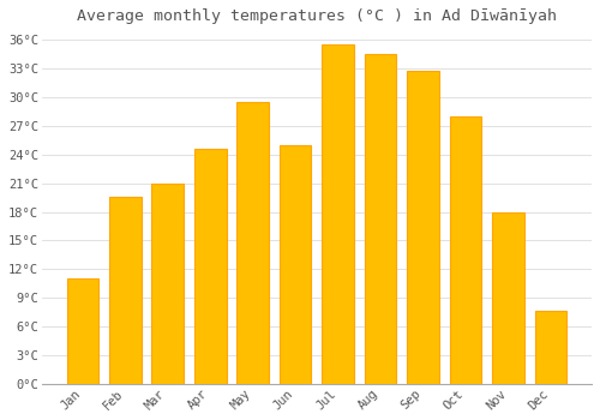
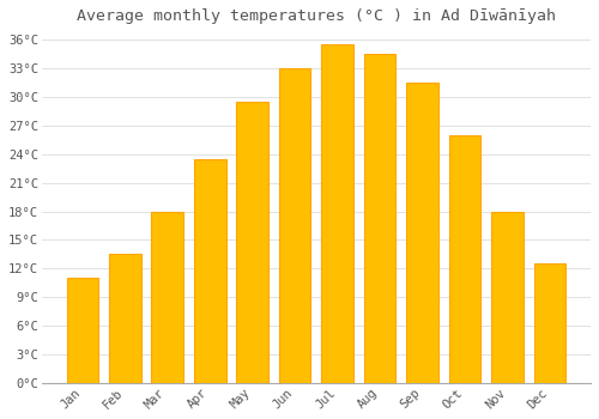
Feb: 19.6°C -> 13.5°C
Mar: 21.0°C -> 18.0°C
Apr: 24.6°C -> 23.5°C
Jun: 25.0°C -> 33.0°C
Sep: 32.8°C -> 31.5°C
Oct: 28.0°C -> 26.0°C
Dec: 7.6°C -> 12.5°C
